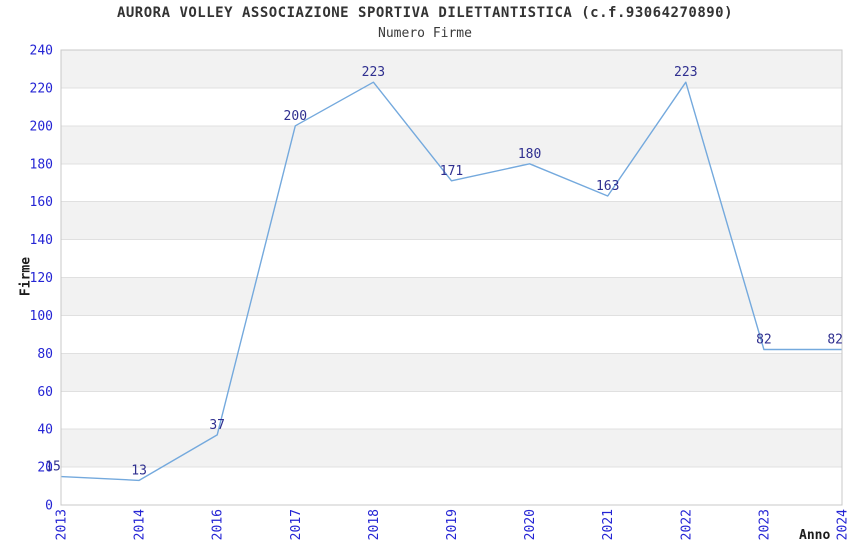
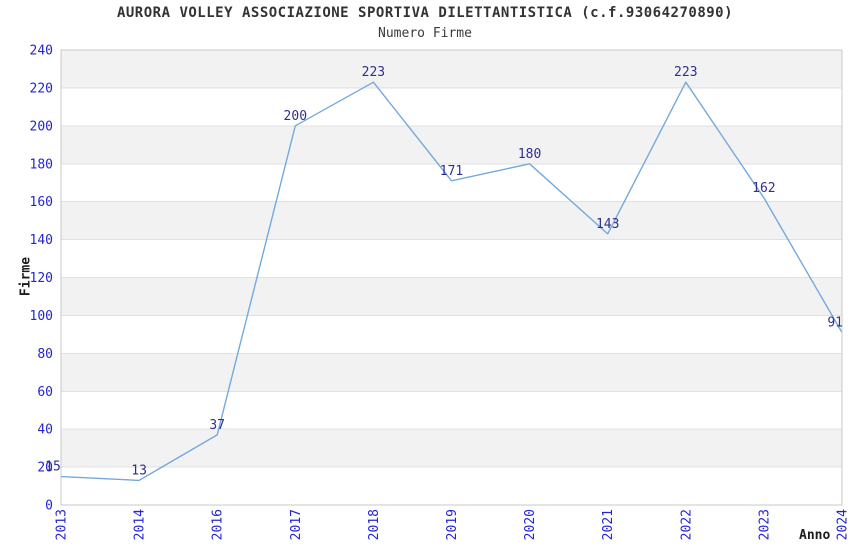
2021: 163 -> 143
2023: 82 -> 162
2024: 82 -> 91
